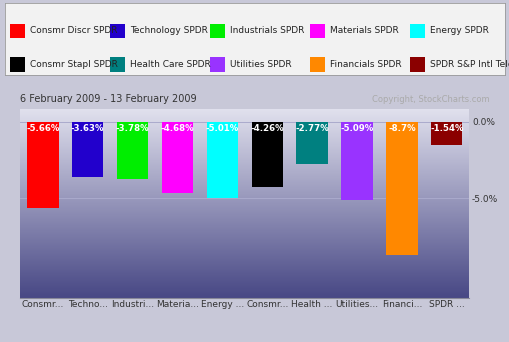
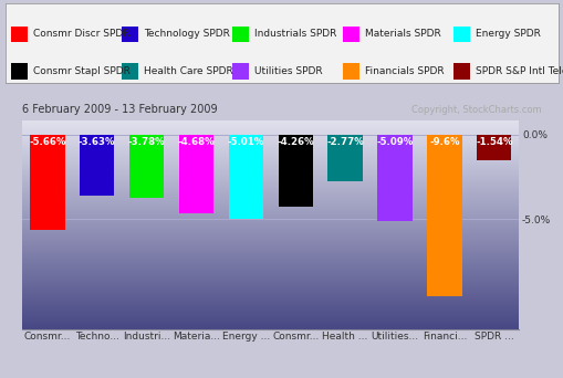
Financi...: -8.7% -> -9.6%
